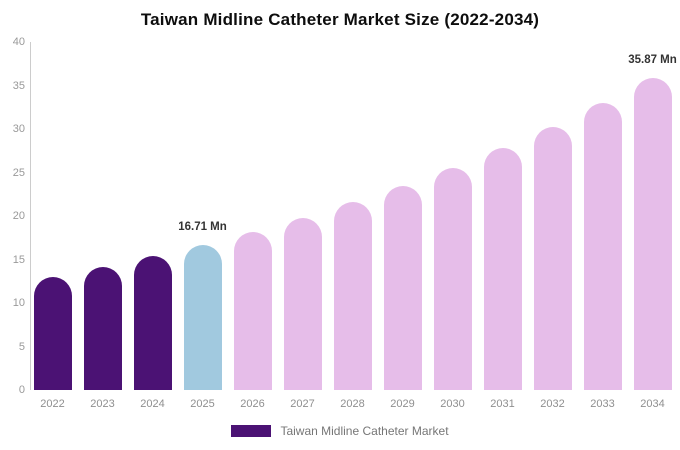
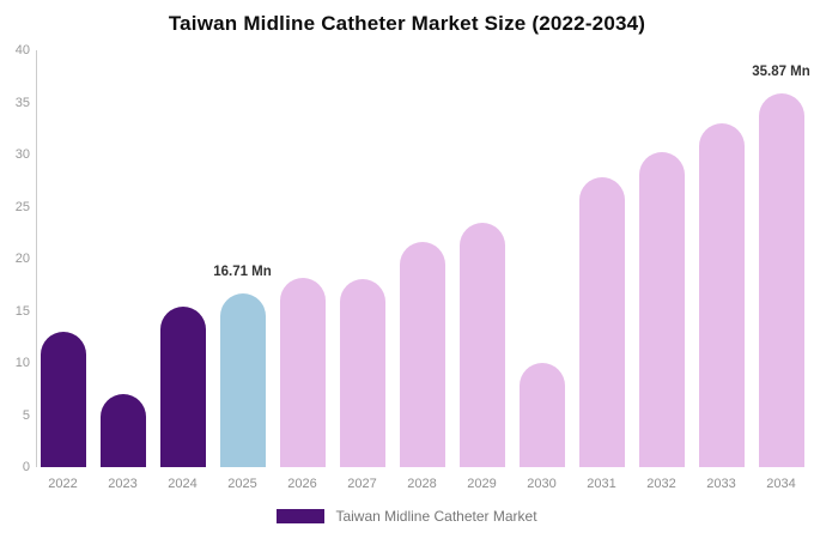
2023: 14 -> 7
2027: 20 -> 18
2030: 26 -> 10
